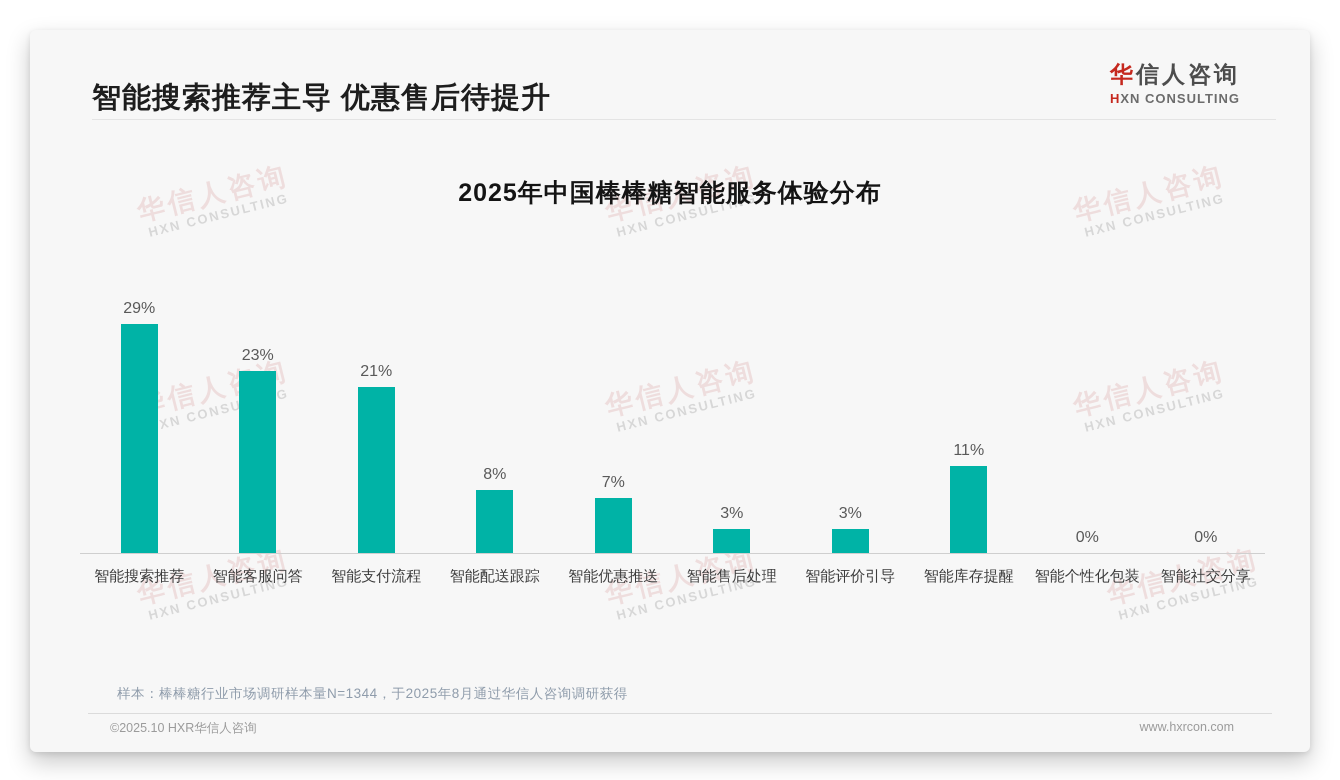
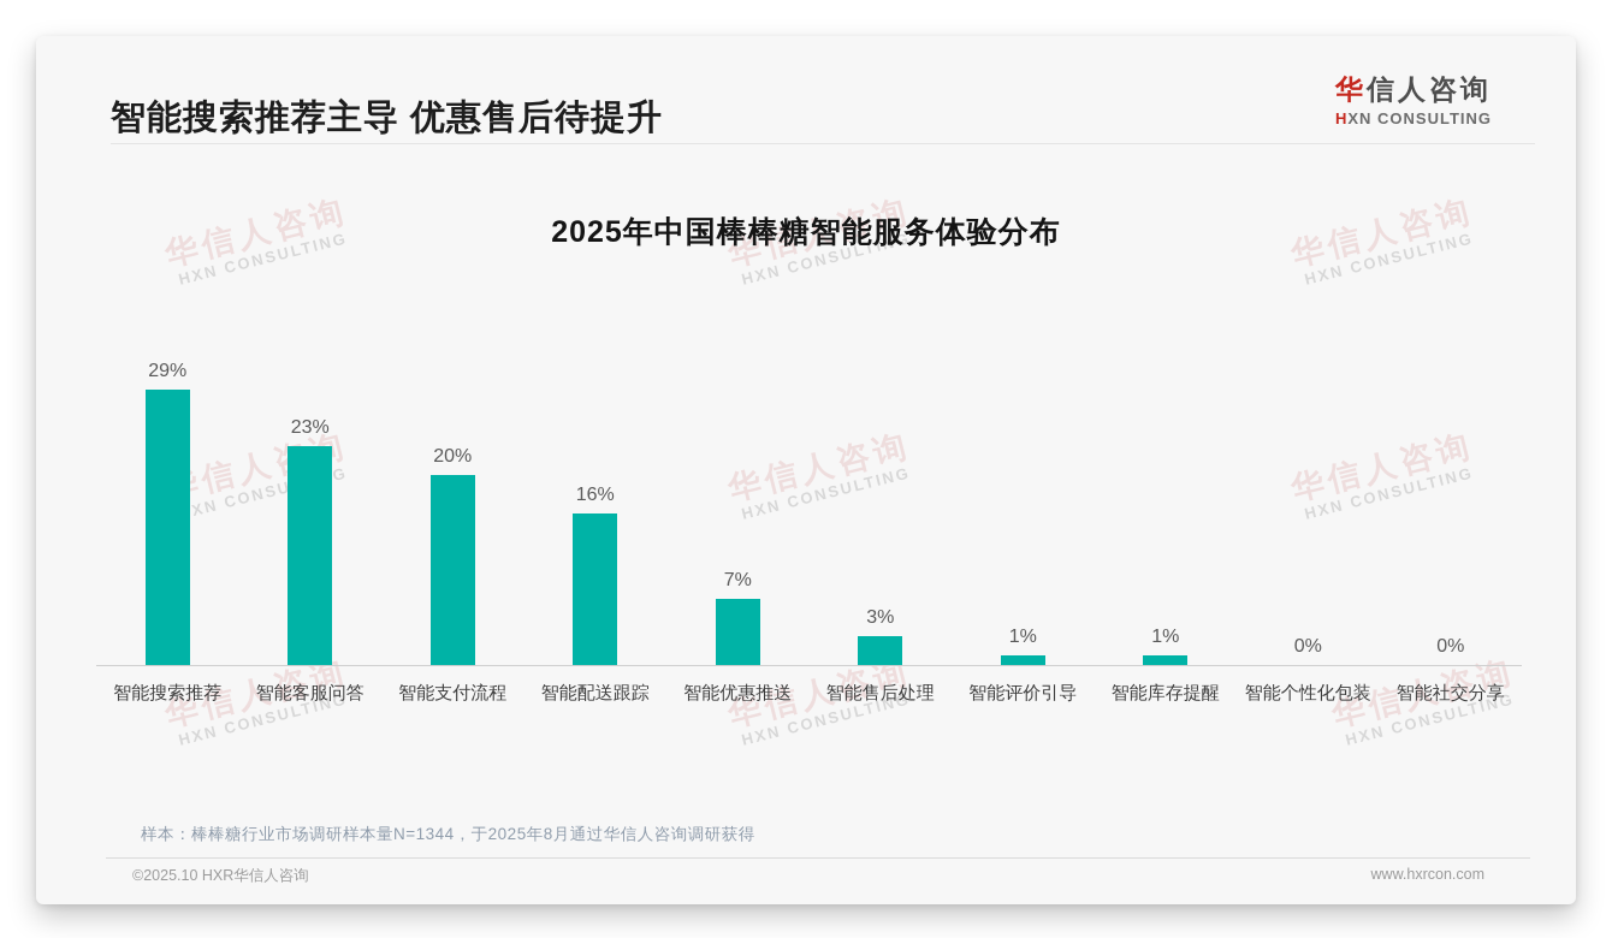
智能支付流程: 21% -> 20%
智能配送跟踪: 8% -> 16%
智能评价引导: 3% -> 1%
智能库存提醒: 11% -> 1%
